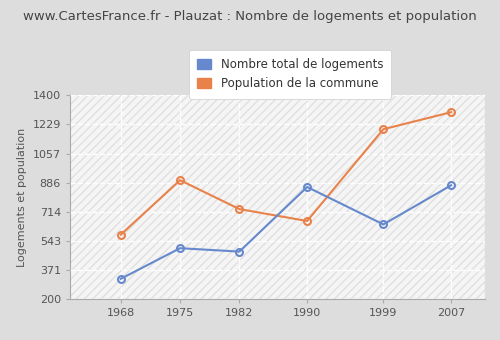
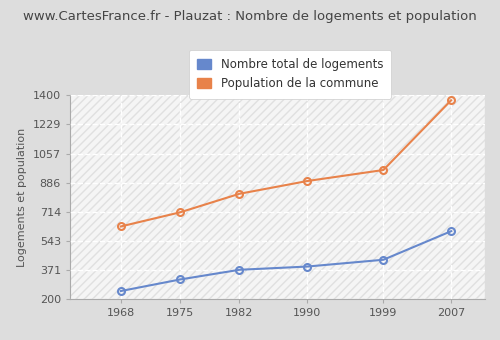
Nombre total de logements/1968: 320 -> 250
Population de la commune/1968: 580 -> 630
Nombre total de logements/1975: 500 -> 320
Population de la commune/1975: 900 -> 710
Nombre total de logements/1982: 480 -> 370
Population de la commune/1982: 730 -> 820
Nombre total de logements/1990: 860 -> 390
Population de la commune/1990: 660 -> 900
Nombre total de logements/1999: 640 -> 430
Population de la commune/1999: 1200 -> 960
Nombre total de logements/2007: 870 -> 600
Population de la commune/2007: 1300 -> 1370
